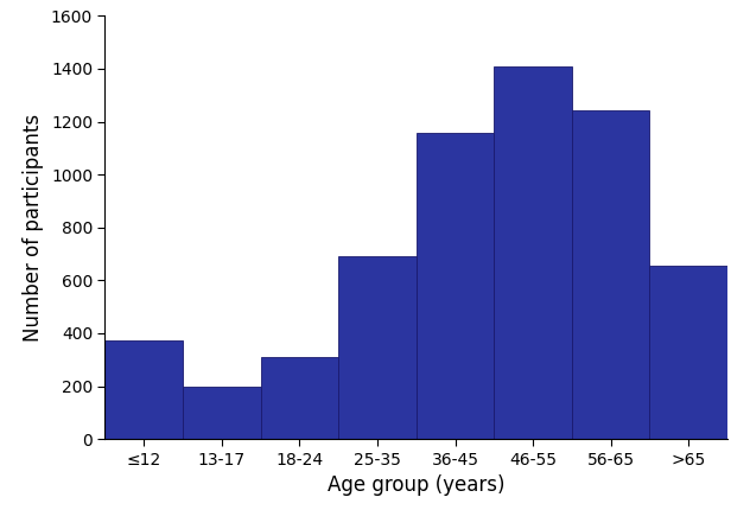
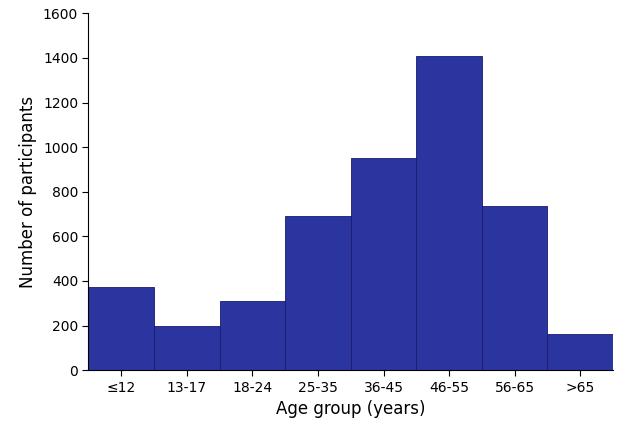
36-45: 1160 -> 950
56-65: 1245 -> 735
>65: 655 -> 160
